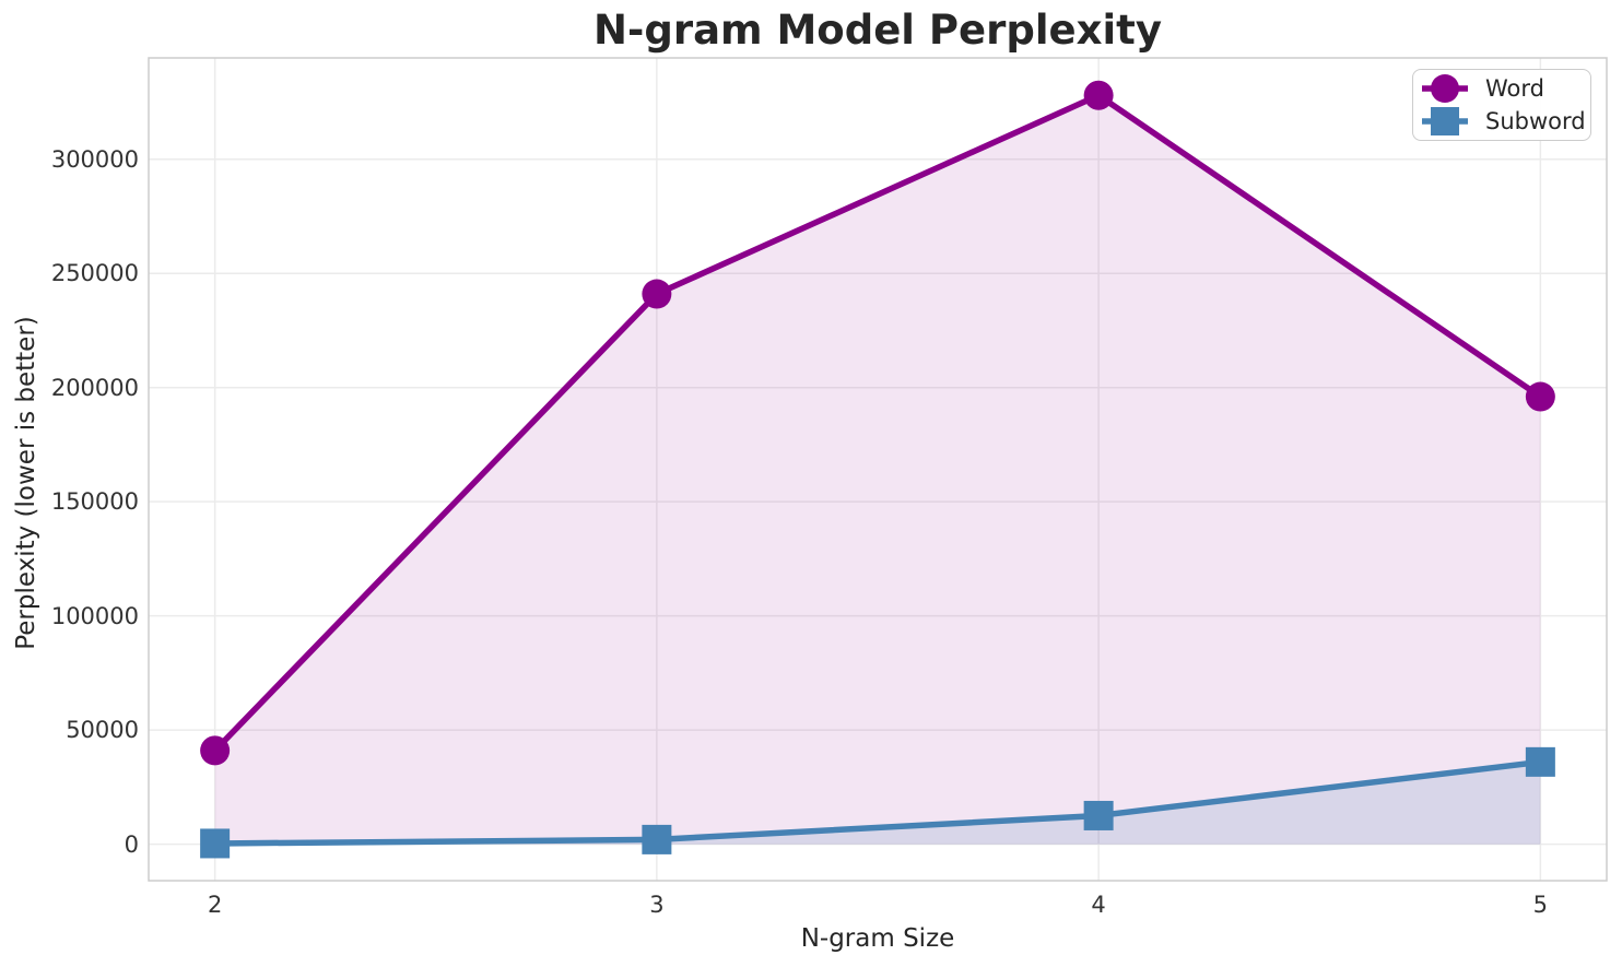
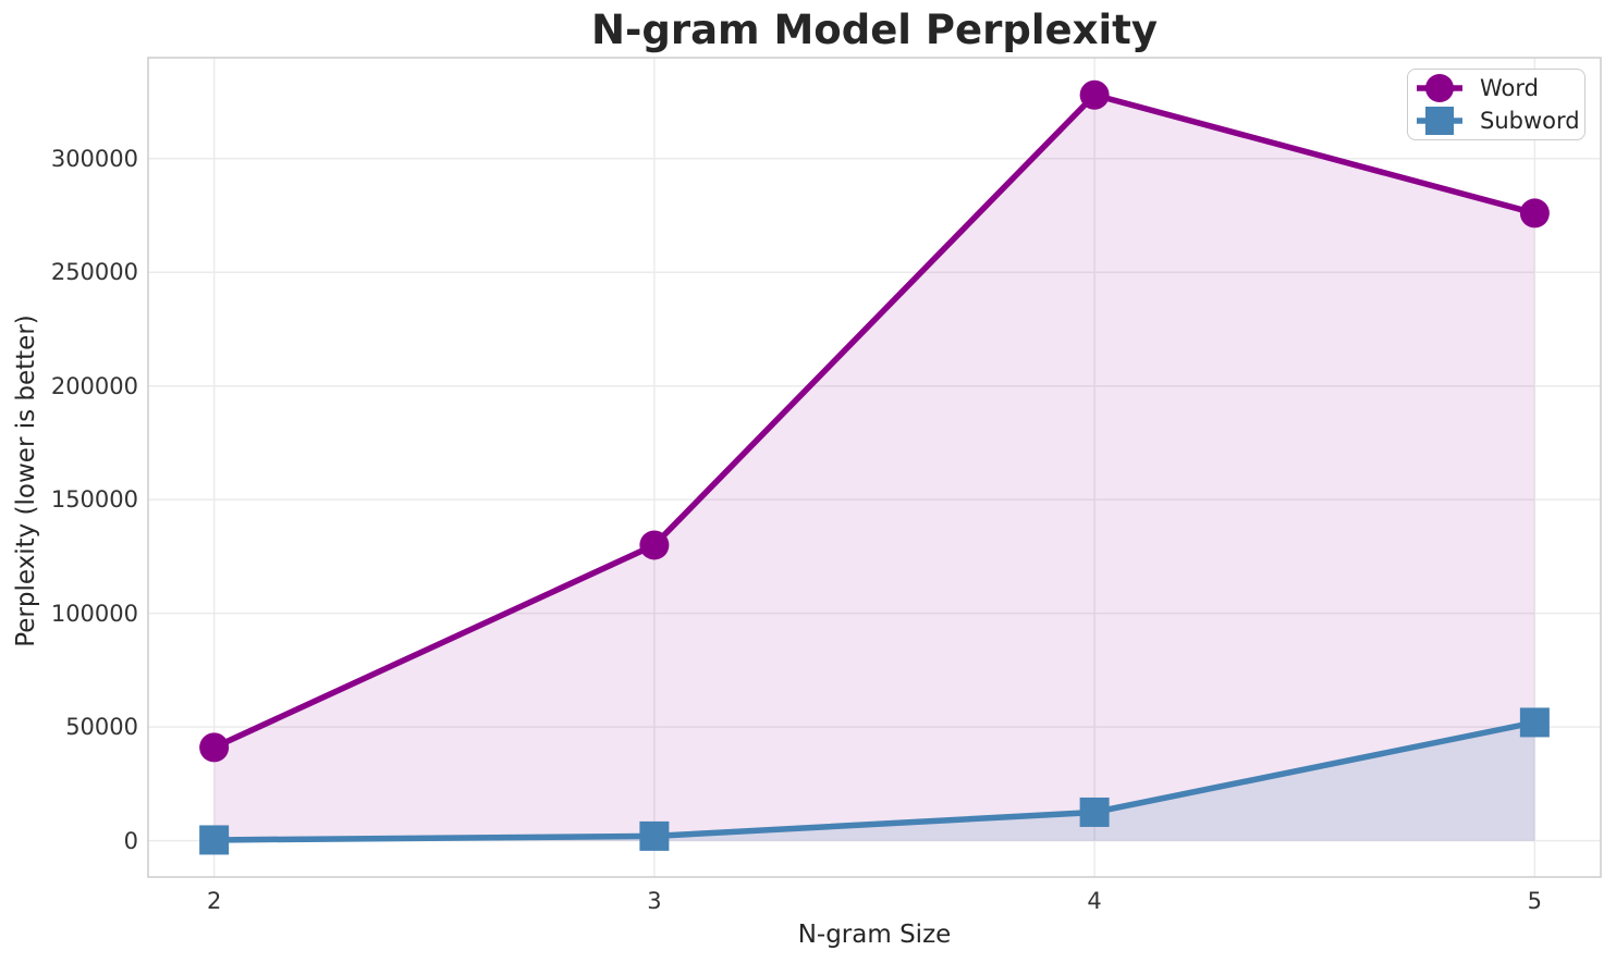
Word/3: 241000 -> 130000
Word/5: 196000 -> 276000
Subword/5: 36000 -> 52000
